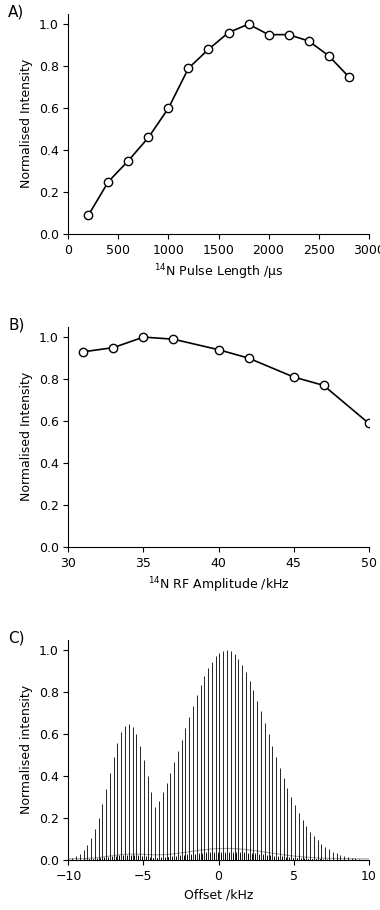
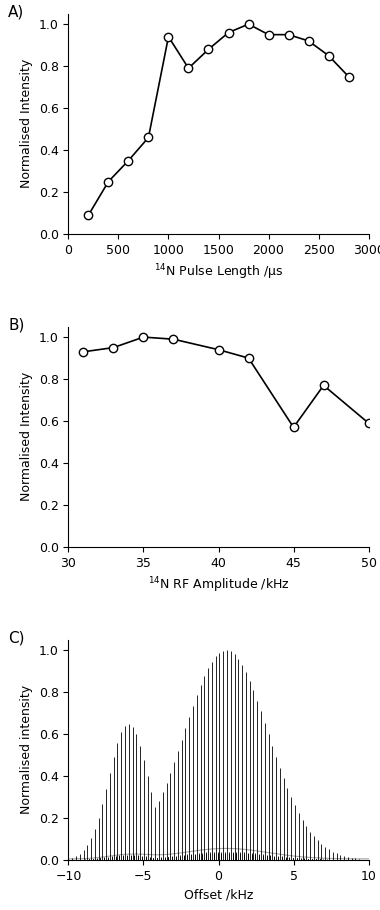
1000: 0.60 -> 0.94
45: 0.81 -> 0.57
